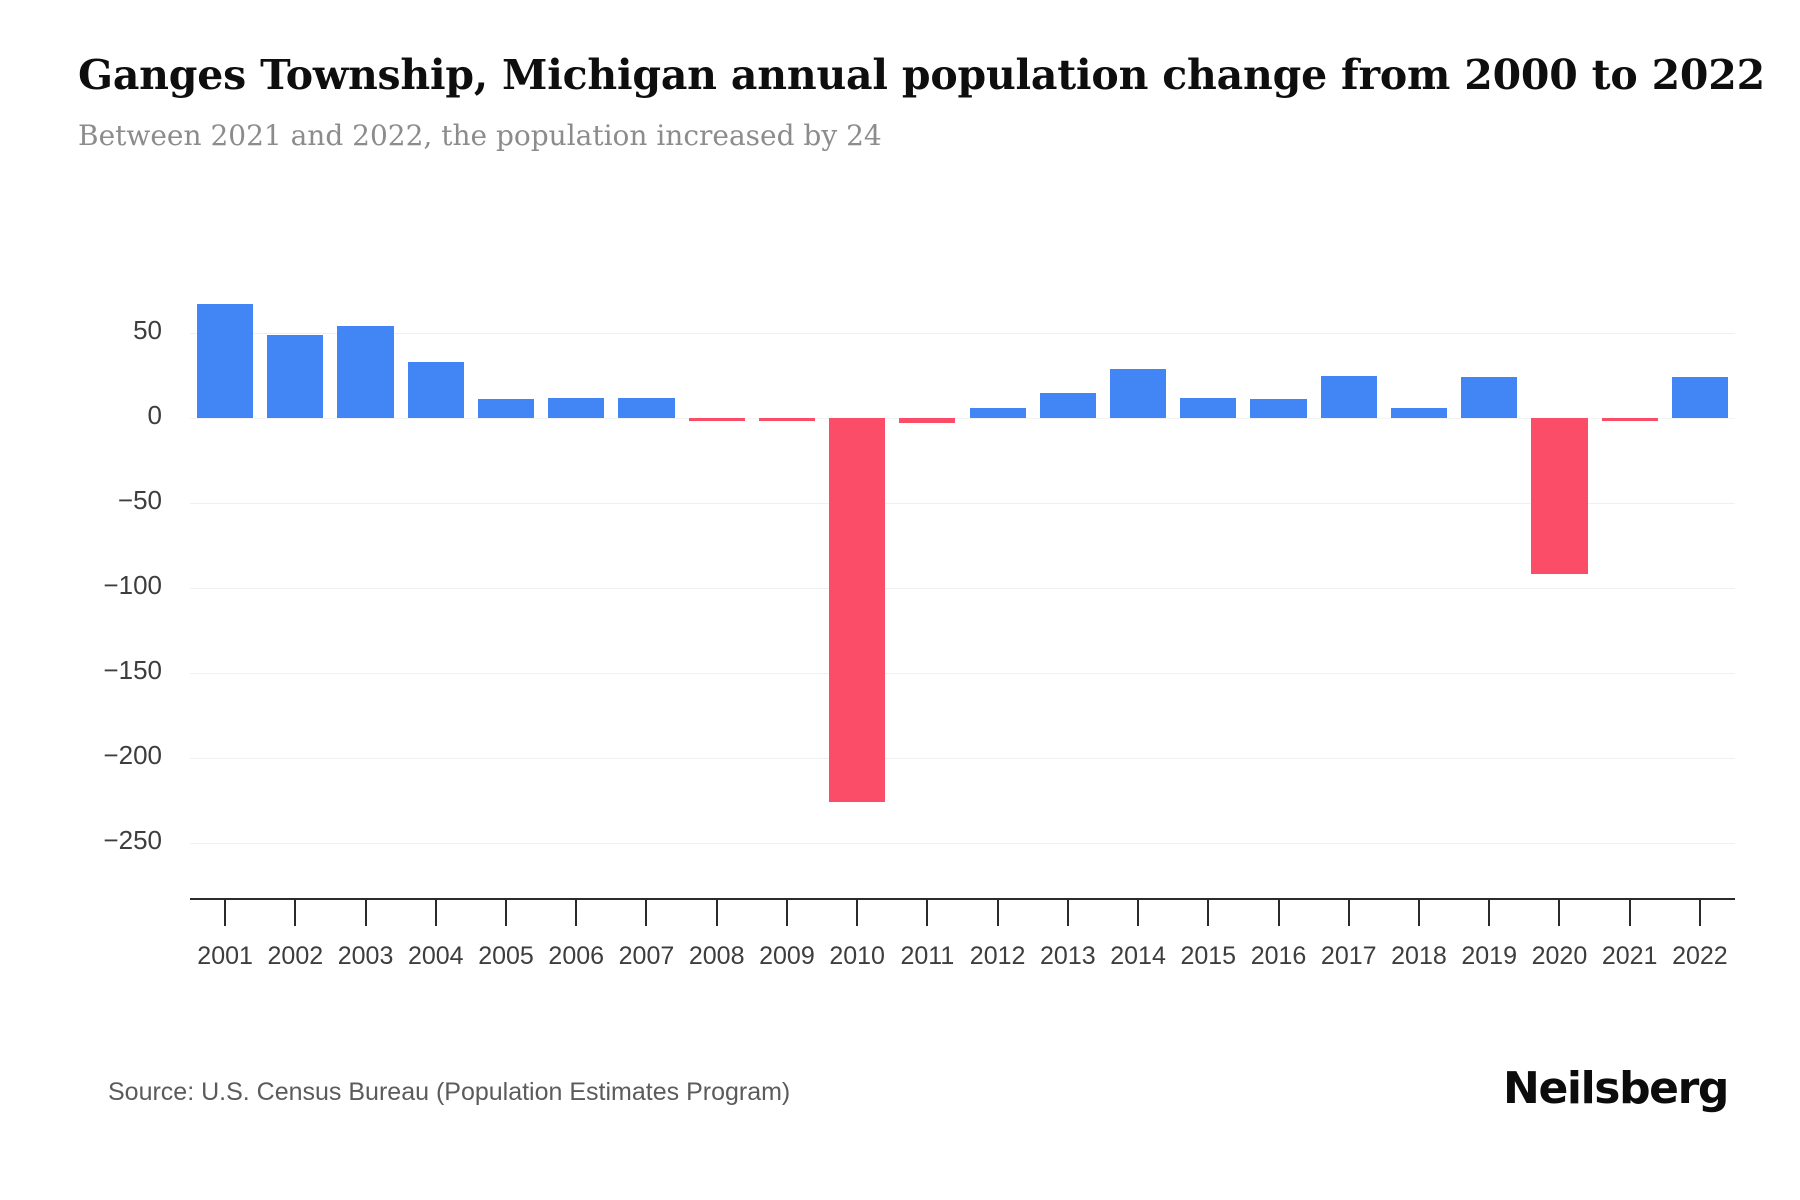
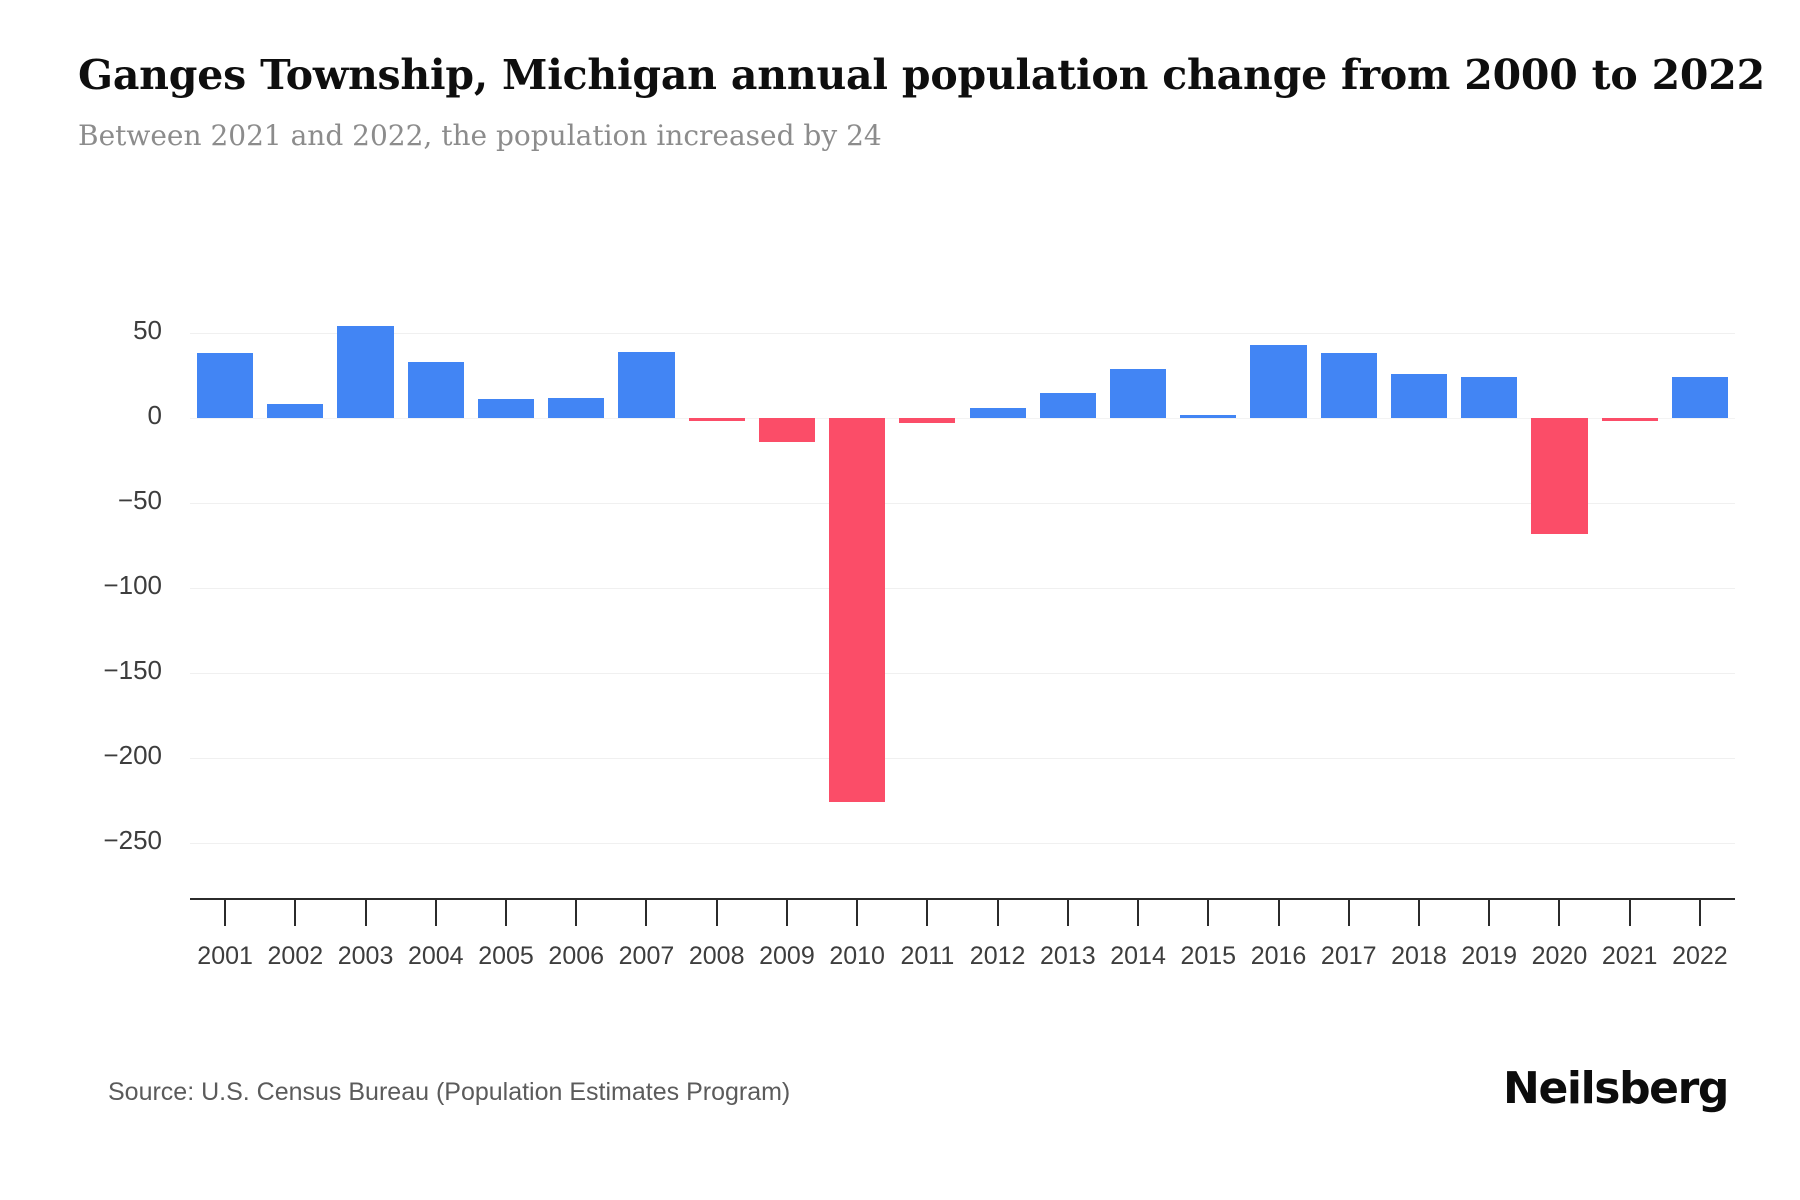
2001: 67 -> 38
2002: 49 -> 8
2007: 12 -> 39
2009: -1 -> -14
2015: 12 -> 1
2016: 11 -> 43
2017: 25 -> 38
2018: 6 -> 26
2020: -92 -> -68
